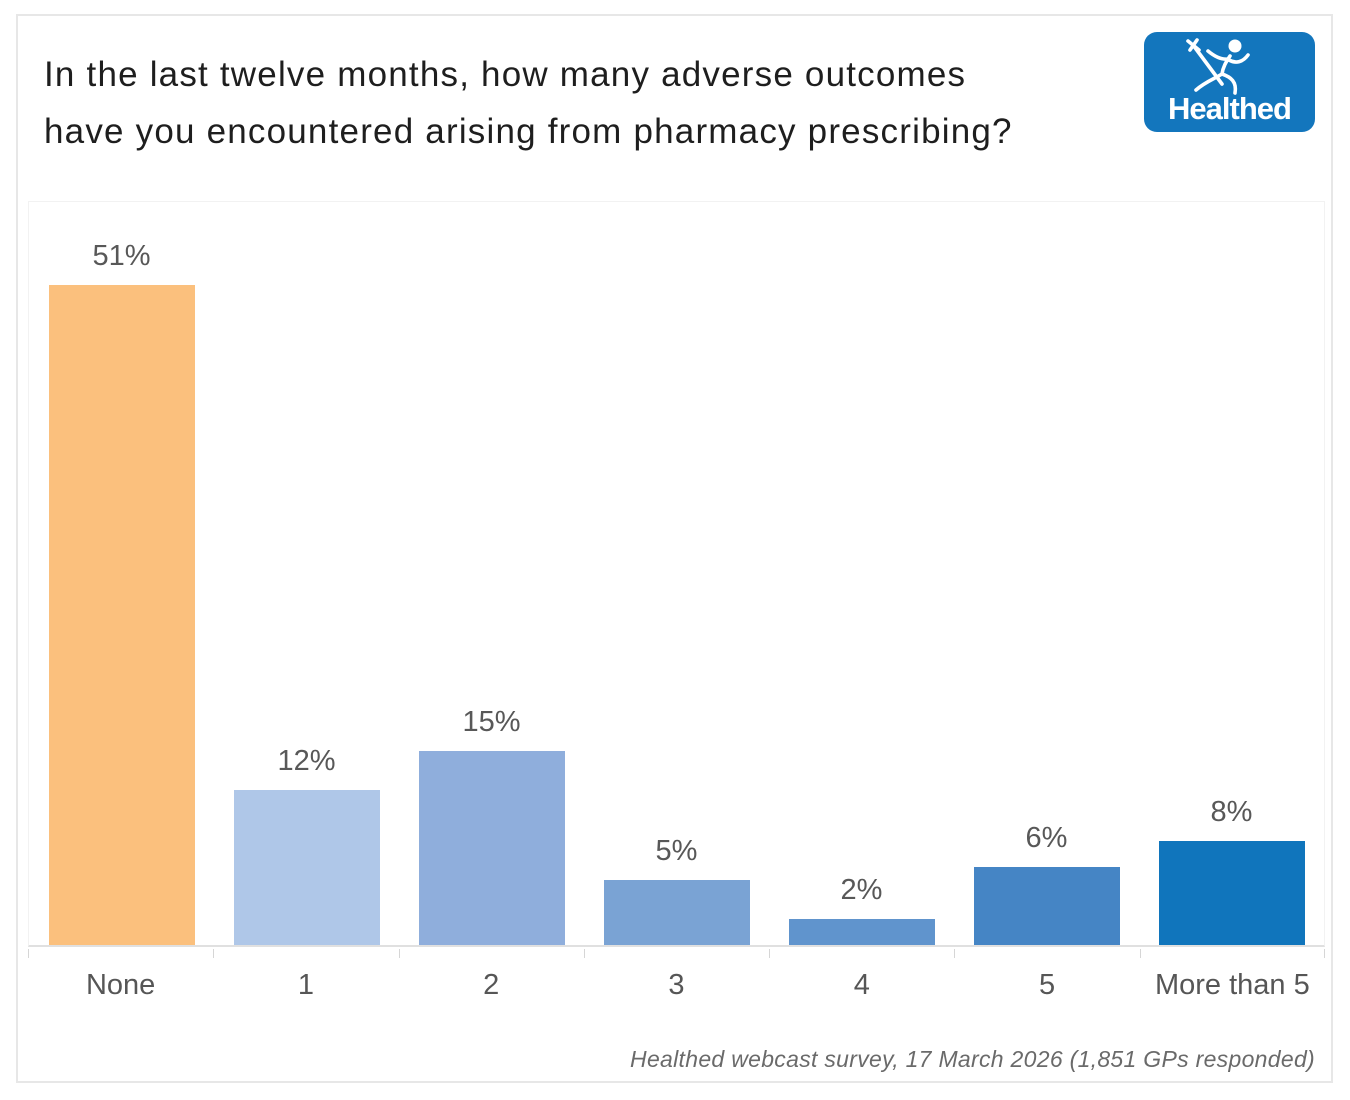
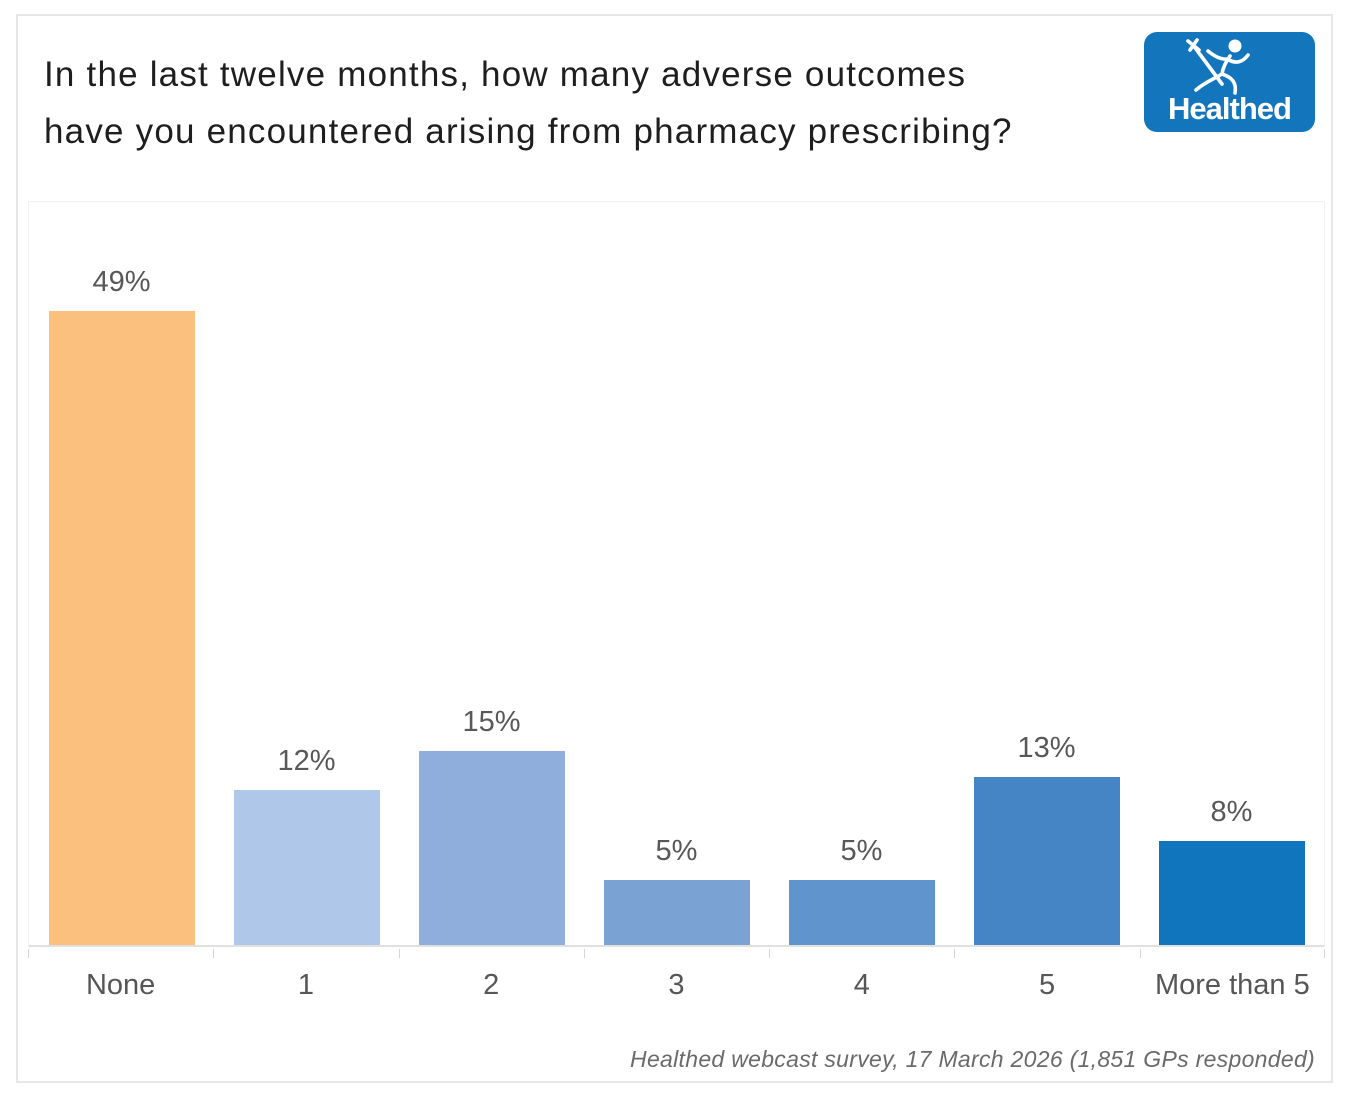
None: 51% -> 49%
4: 2% -> 5%
5: 6% -> 13%
